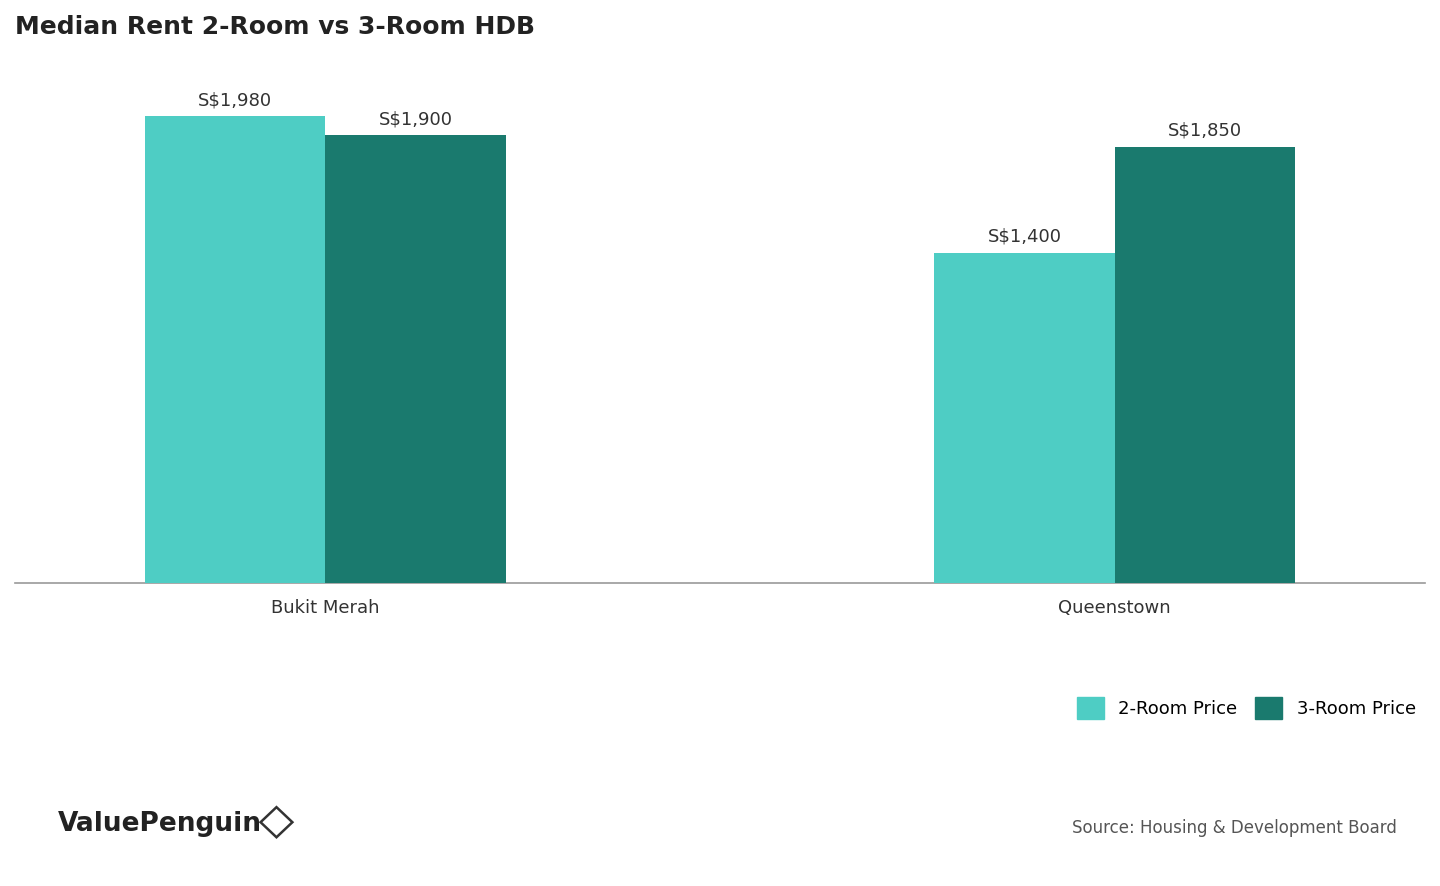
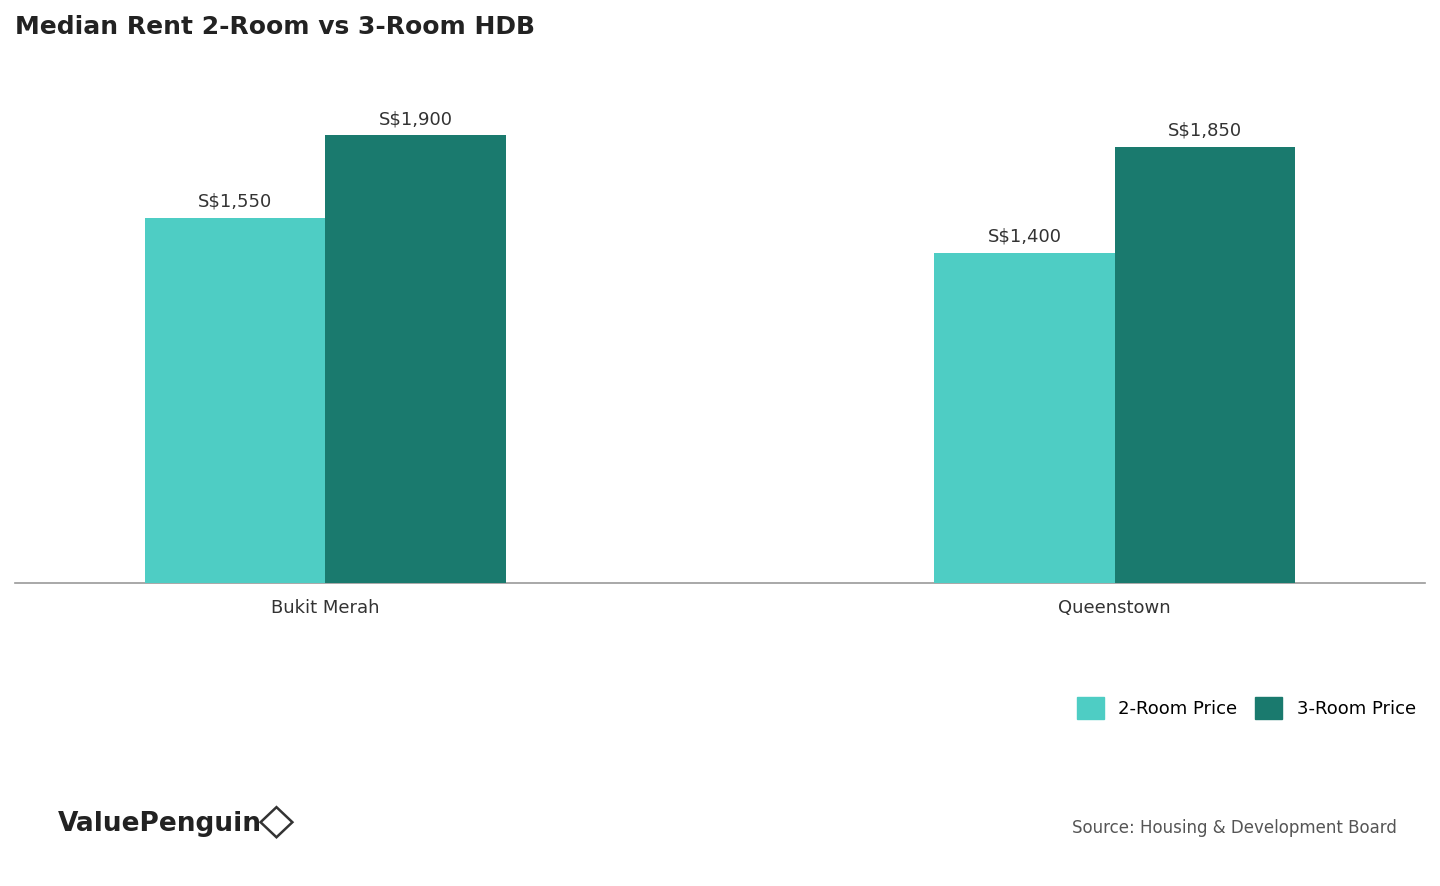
2-Room Price/Bukit Merah: S$1,980 -> S$1,550
